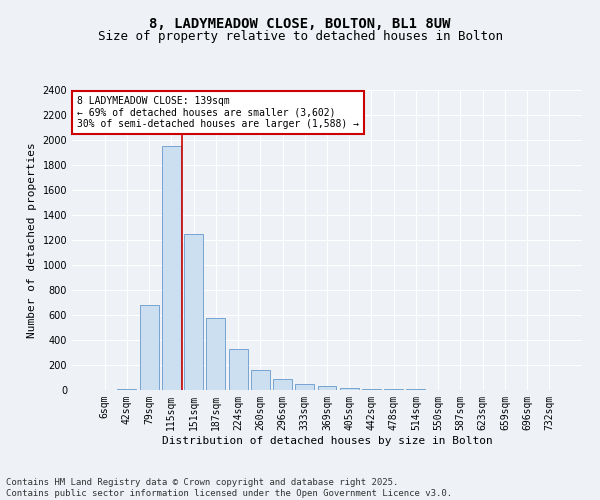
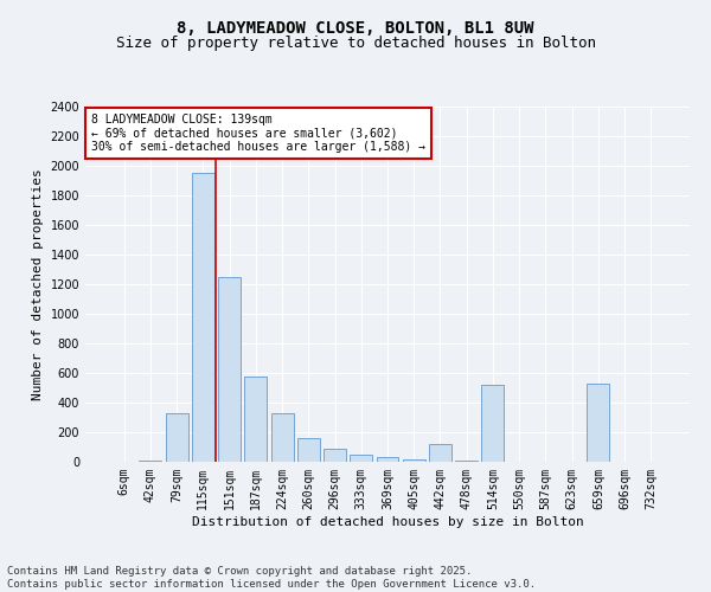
79sqm: 680 -> 330
442sqm: 10 -> 120
514sqm: 0 -> 520
659sqm: 0 -> 530
